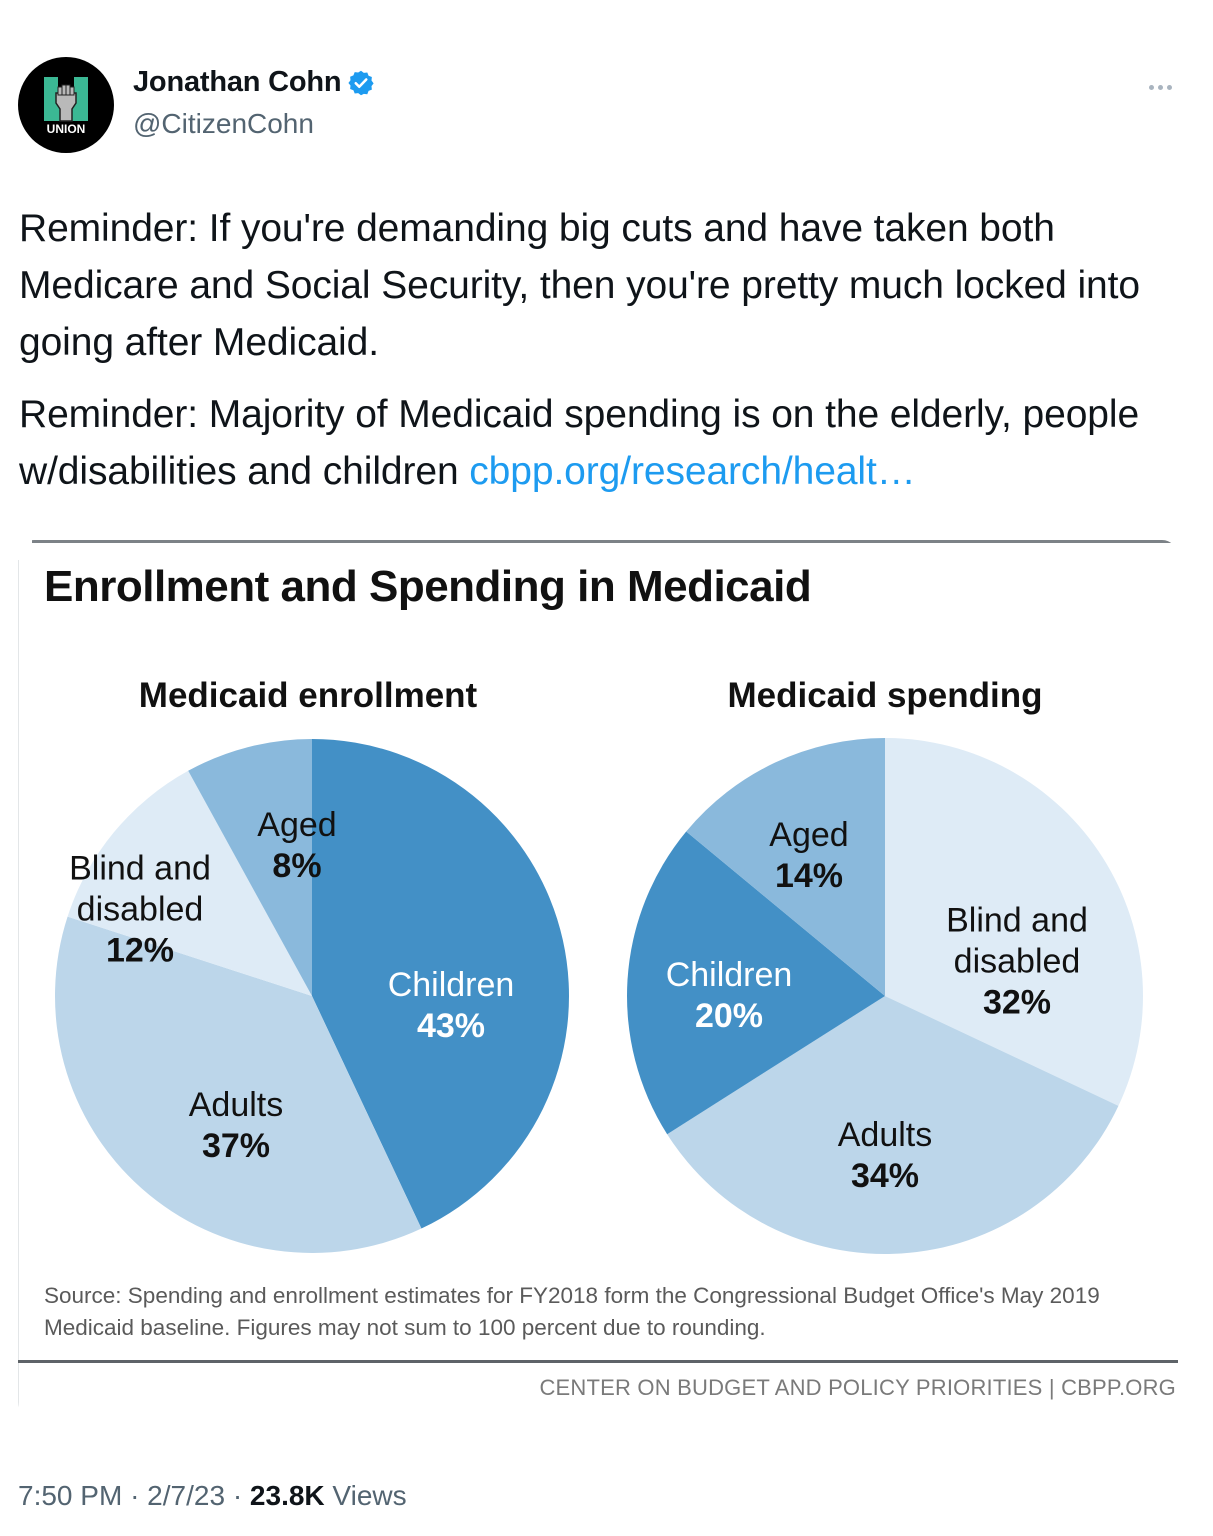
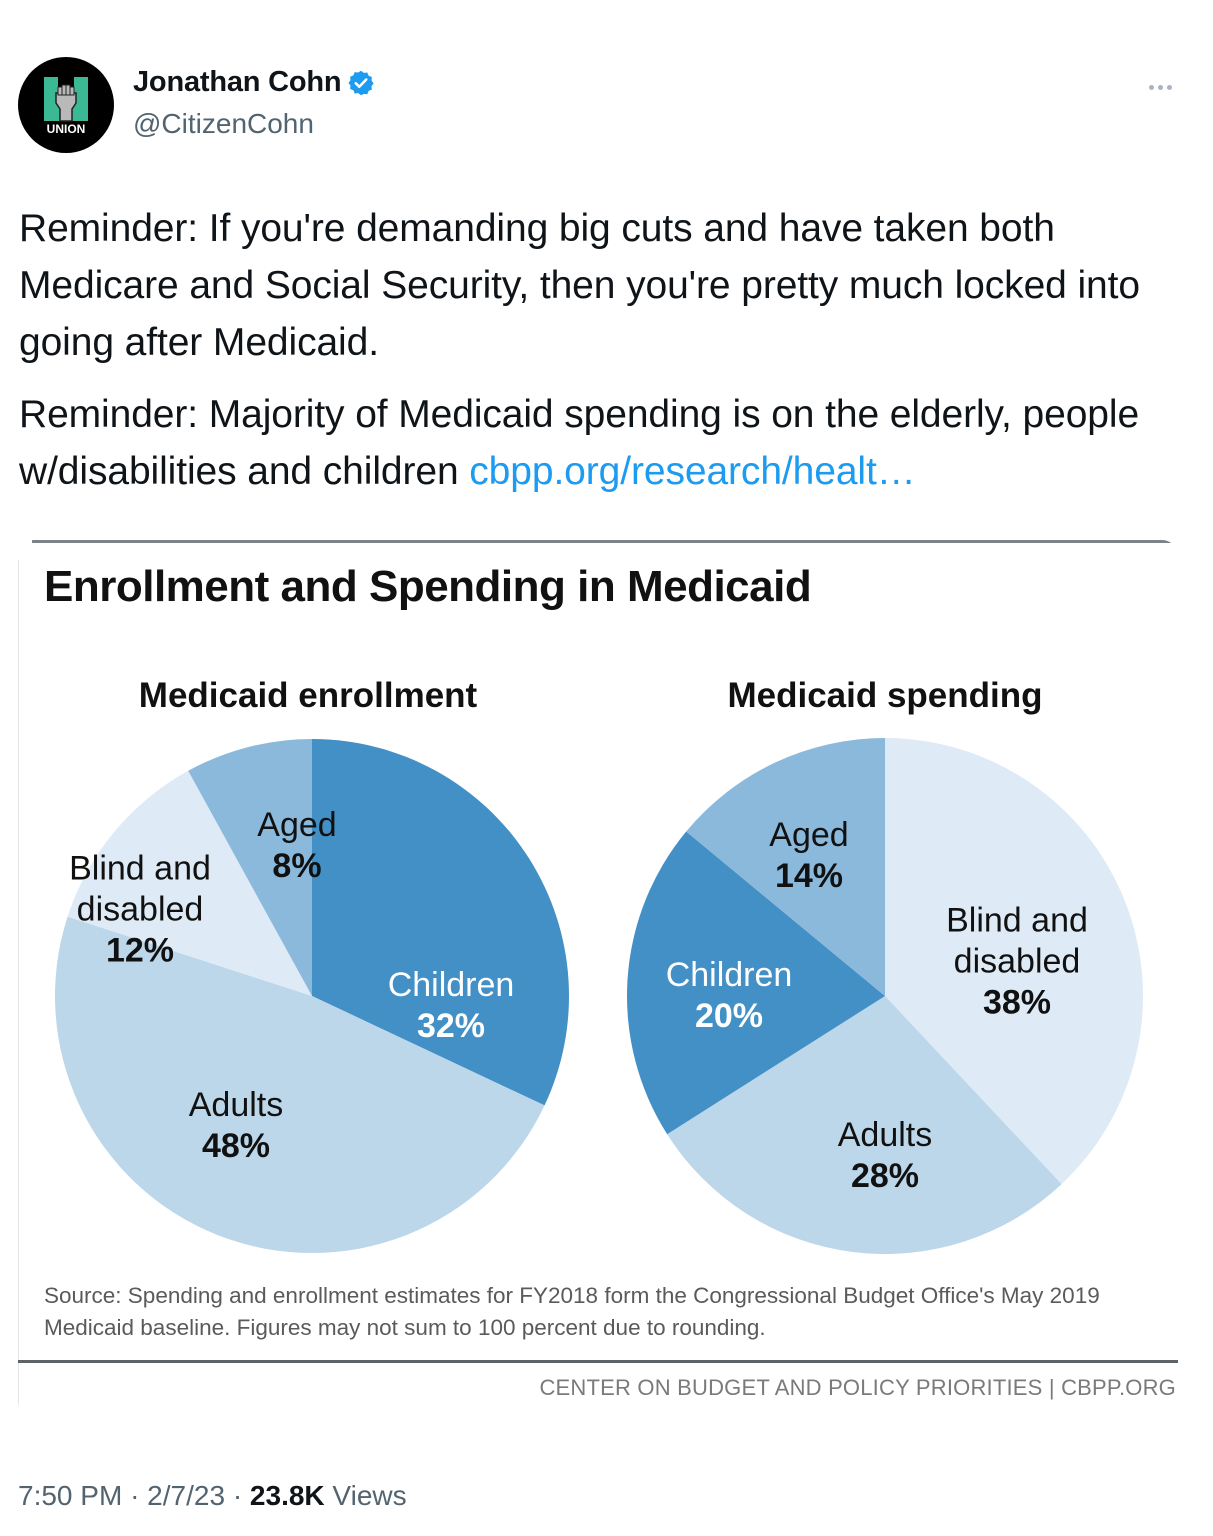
Medicaid enrollment/Children: 43% -> 32%
Medicaid enrollment/Adults: 37% -> 48%
Medicaid spending/Blind and disabled: 32% -> 38%
Medicaid spending/Adults: 34% -> 28%
